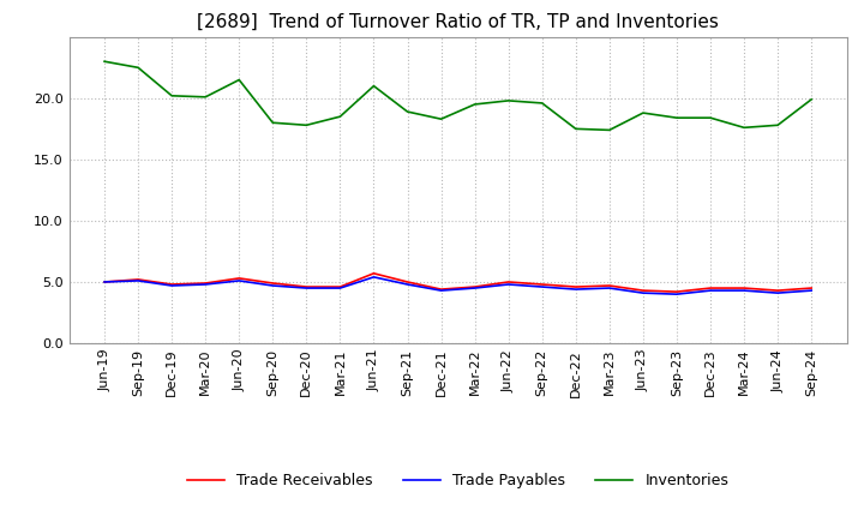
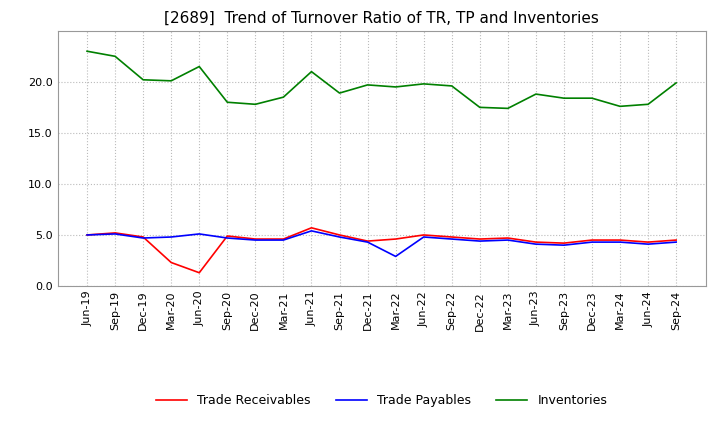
Trade Receivables/Mar-20: 4.9 -> 2.3
Trade Receivables/Jun-20: 5.3 -> 1.3
Inventories/Dec-21: 18.3 -> 19.7
Trade Payables/Mar-22: 4.5 -> 2.9
